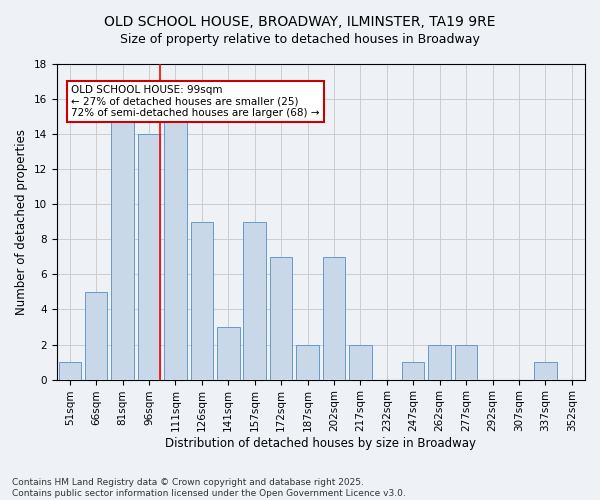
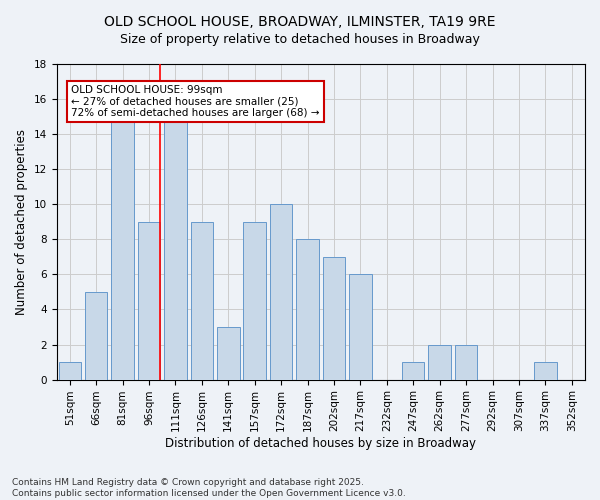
96sqm: 14 -> 9
172sqm: 7 -> 10
187sqm: 2 -> 8
217sqm: 2 -> 6
